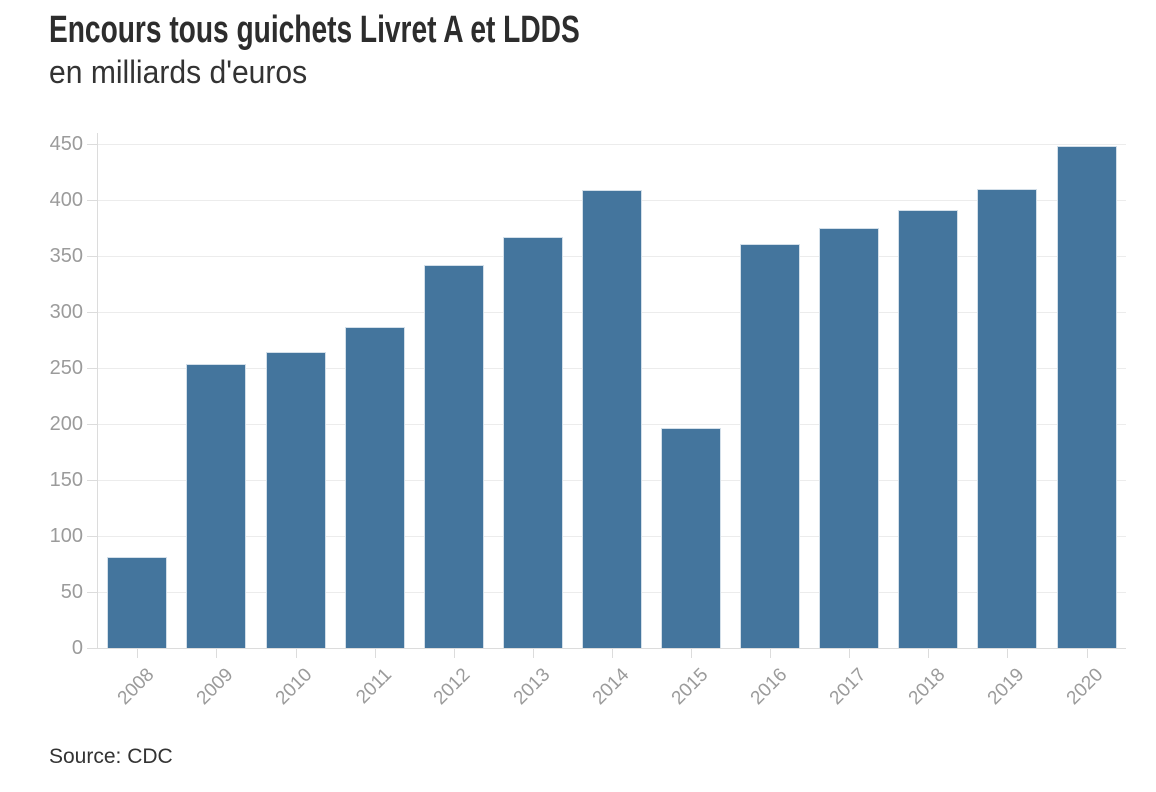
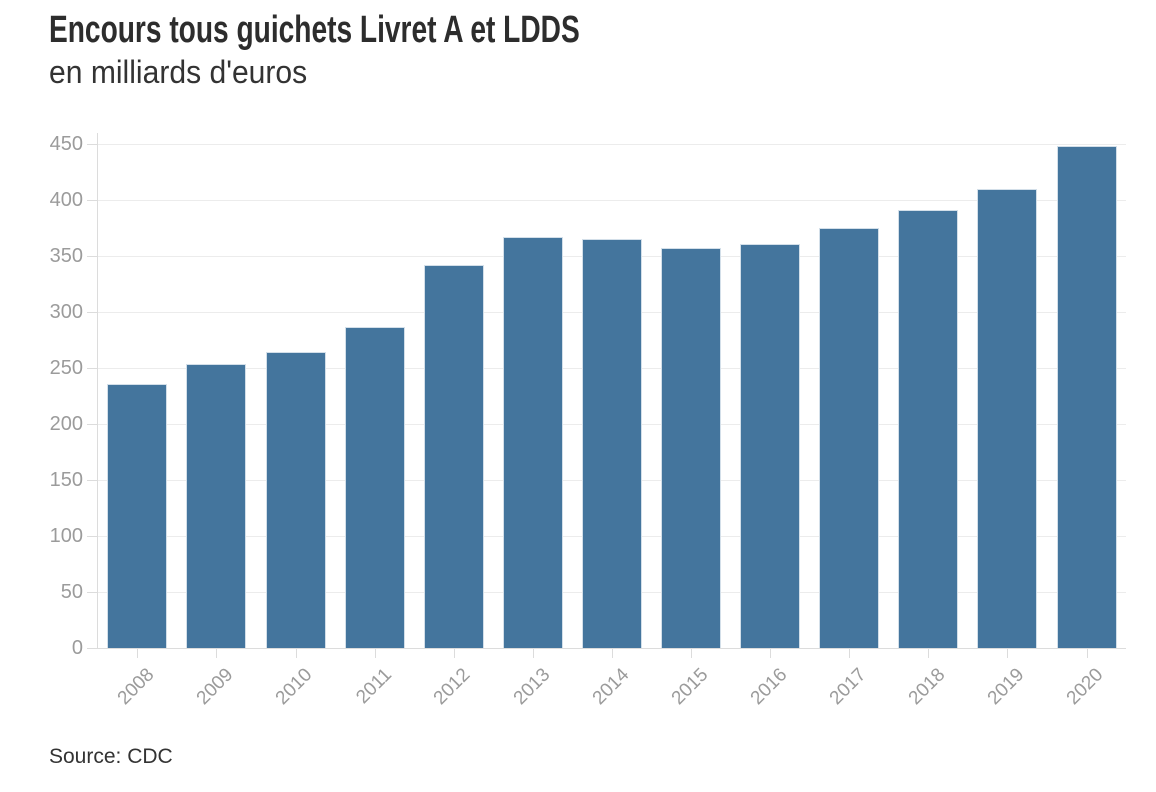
2008: 81 -> 236
2014: 409 -> 365
2015: 196 -> 357
